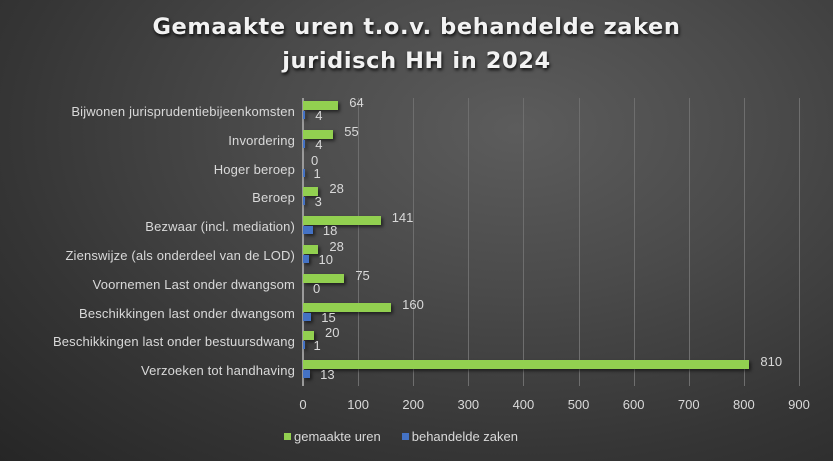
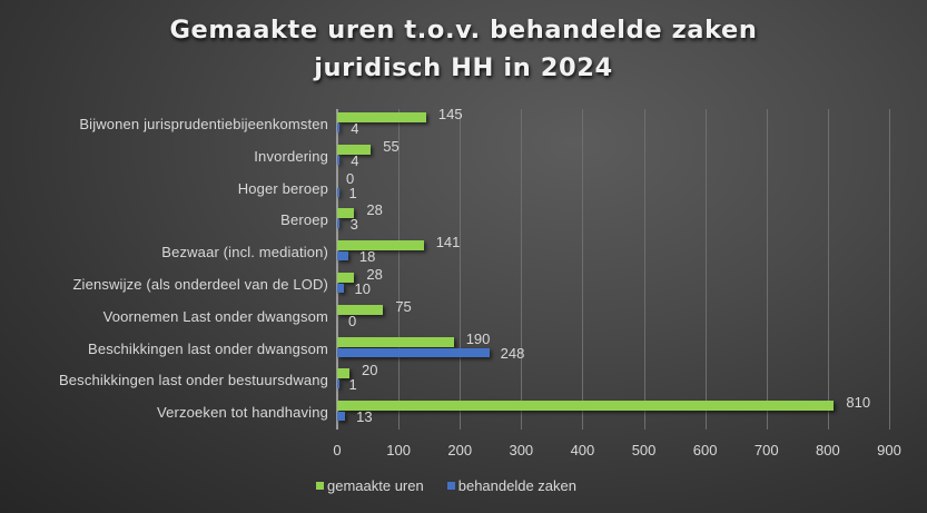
gemaakte uren/Bijwonen jurisprudentiebijeenkomsten: 64 -> 145
gemaakte uren/Beschikkingen last onder dwangsom: 160 -> 190
behandelde zaken/Beschikkingen last onder dwangsom: 15 -> 248
